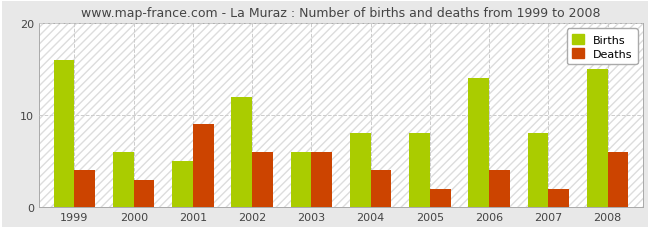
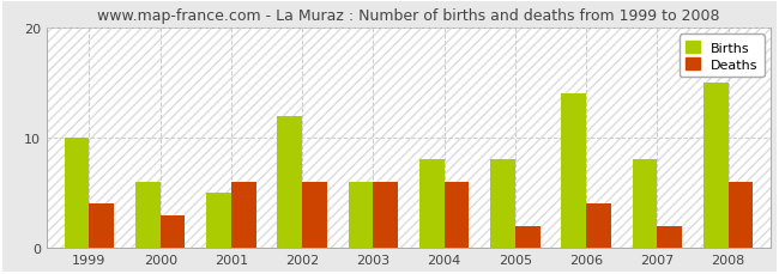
Births/1999: 16 -> 10
Deaths/2001: 9 -> 6
Deaths/2004: 4 -> 6
